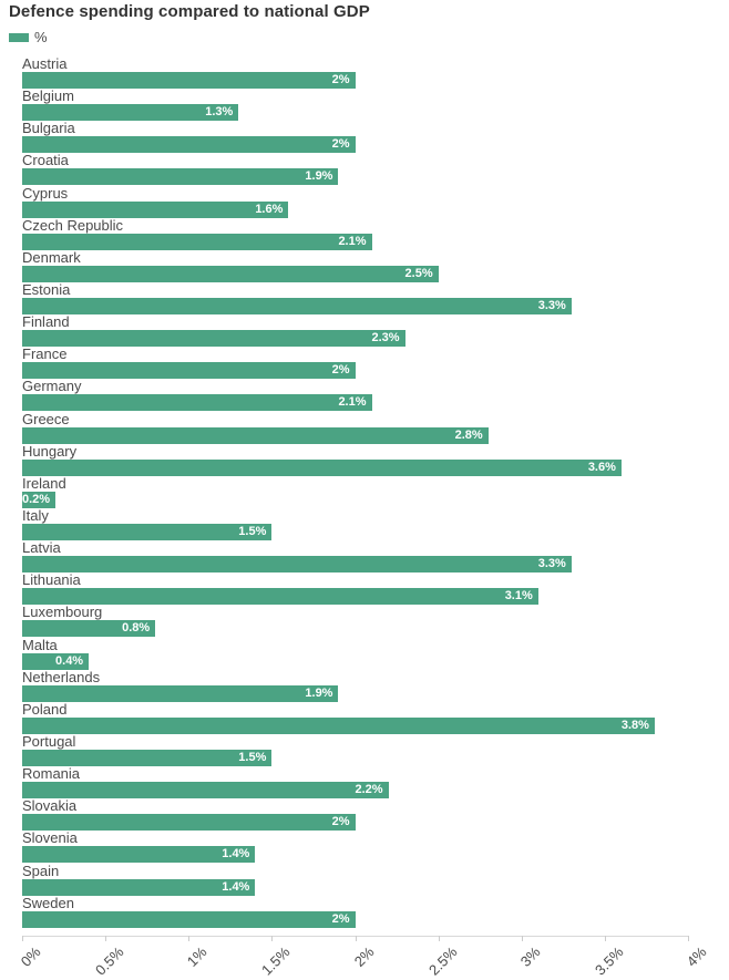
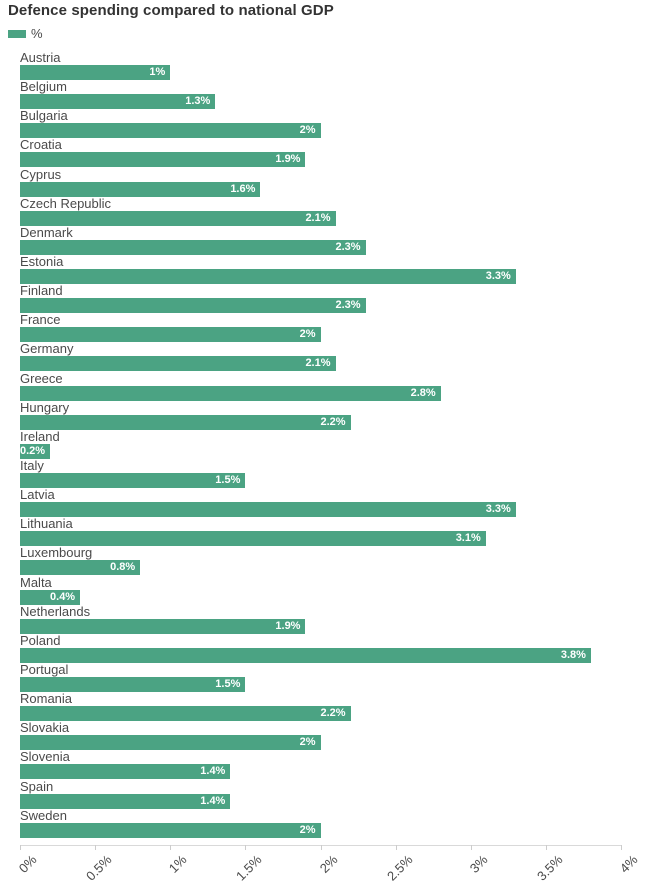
Austria: 2% -> 1%
Denmark: 2.5% -> 2.3%
Hungary: 3.6% -> 2.2%
